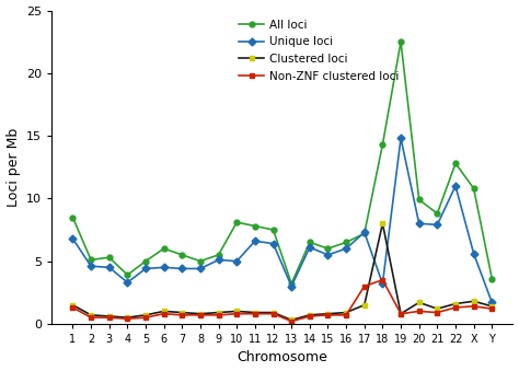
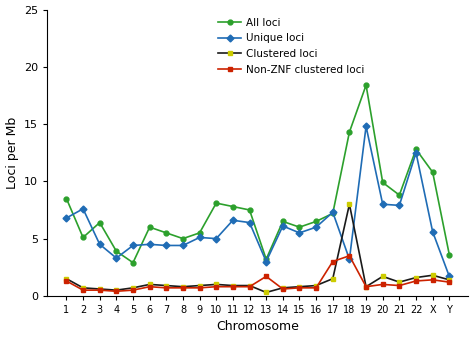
Unique loci/2: 4.6 -> 7.6
All loci/3: 5.3 -> 6.4
All loci/5: 5.0 -> 2.9
Non-ZNF clustered loci/13: 0.2 -> 1.7
All loci/19: 22.5 -> 18.4
Unique loci/22: 11.0 -> 12.5
